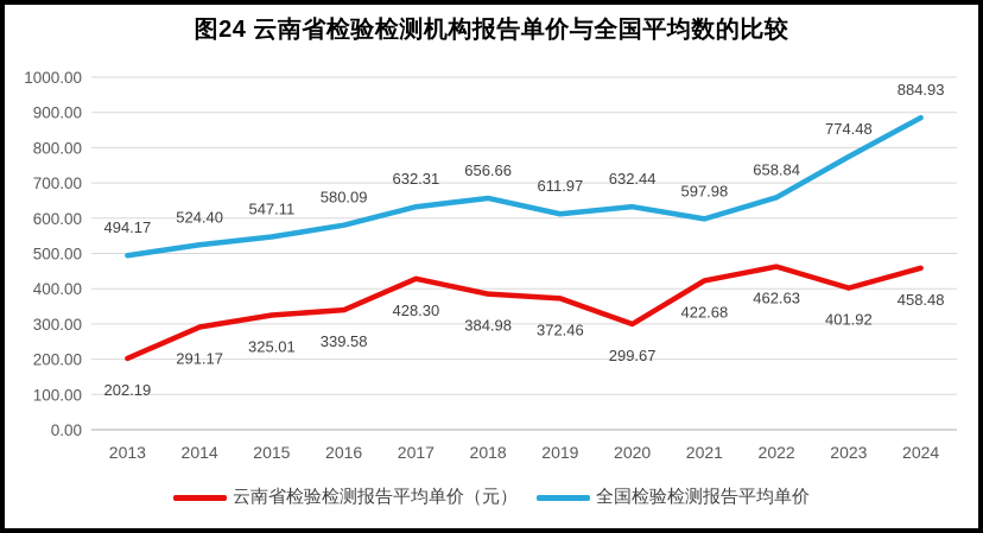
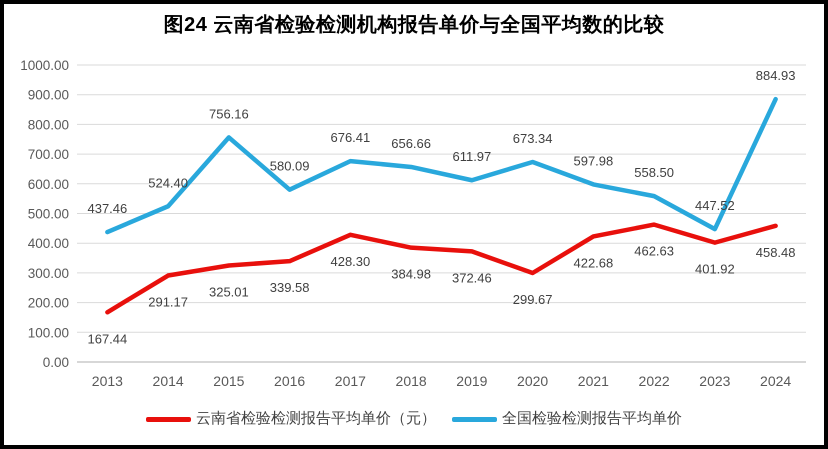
云南省检验检测报告平均单价（元）/2013: 202.19 -> 167.44
全国检验检测报告平均单价/2013: 494.17 -> 437.46
全国检验检测报告平均单价/2015: 547.11 -> 756.16
全国检验检测报告平均单价/2017: 632.31 -> 676.41
全国检验检测报告平均单价/2020: 632.44 -> 673.34
全国检验检测报告平均单价/2022: 658.84 -> 558.50
全国检验检测报告平均单价/2023: 774.48 -> 447.52
